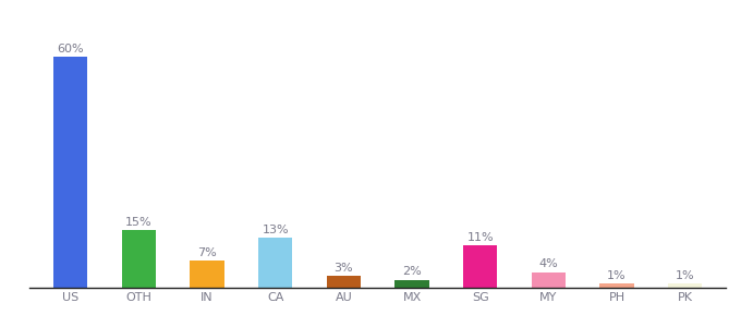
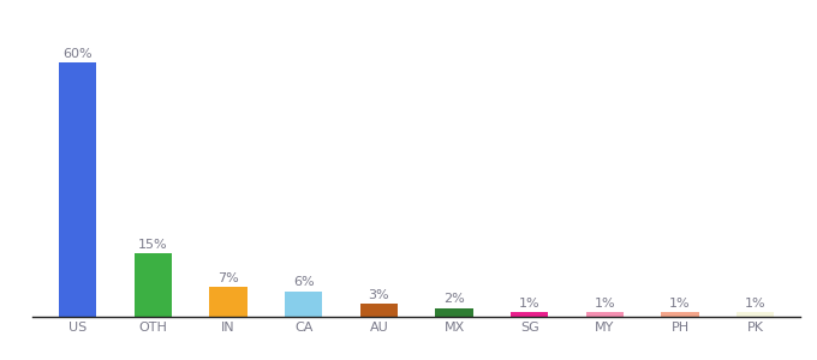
CA: 13% -> 6%
SG: 11% -> 1%
MY: 4% -> 1%
